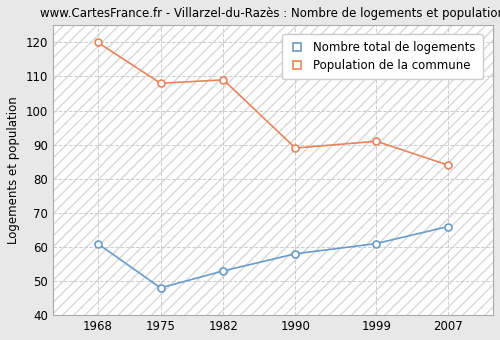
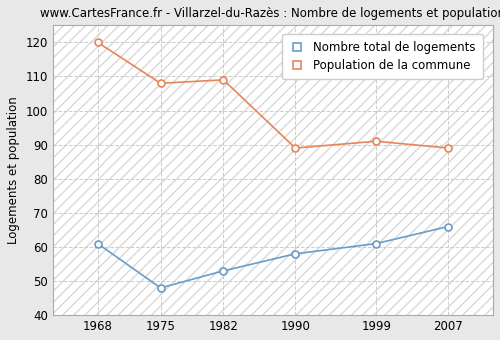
Population de la commune/2007: 84 -> 89
